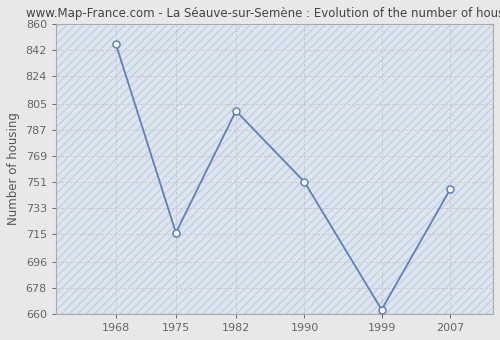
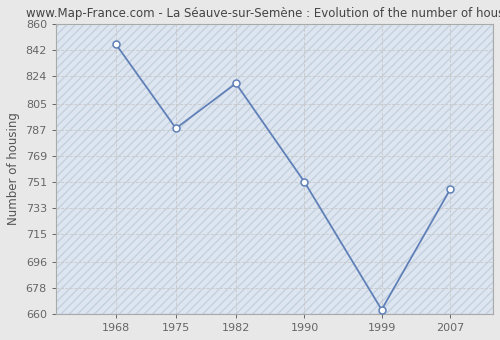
1975: 716 -> 788
1982: 800 -> 819
